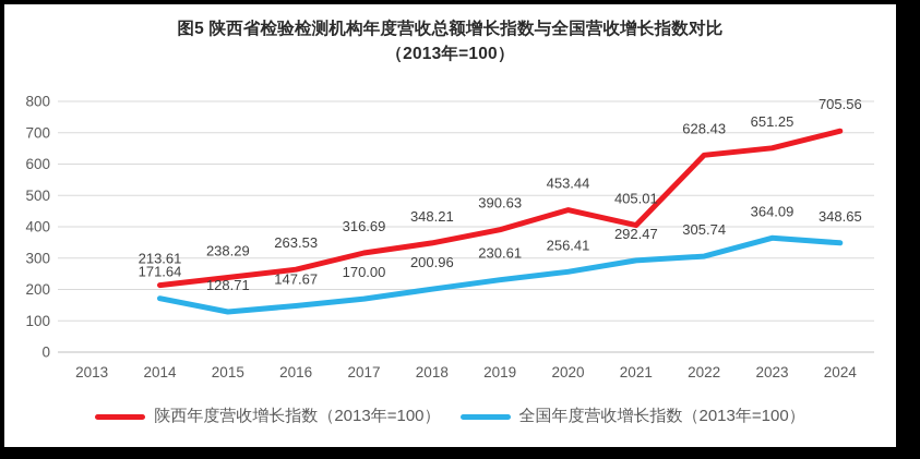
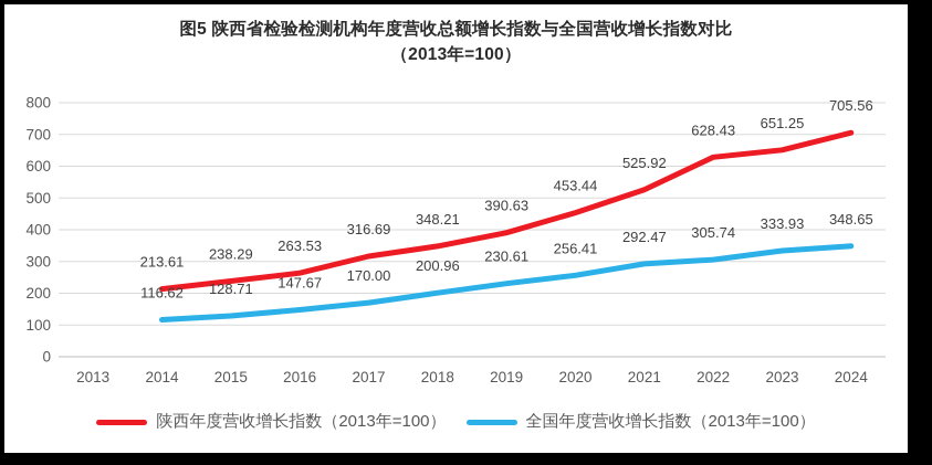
全国年度营收增长指数（2013年=100）/2014: 171.64 -> 116.62
陕西年度营收增长指数（2013年=100）/2021: 405.01 -> 525.92
全国年度营收增长指数（2013年=100）/2023: 364.09 -> 333.93
